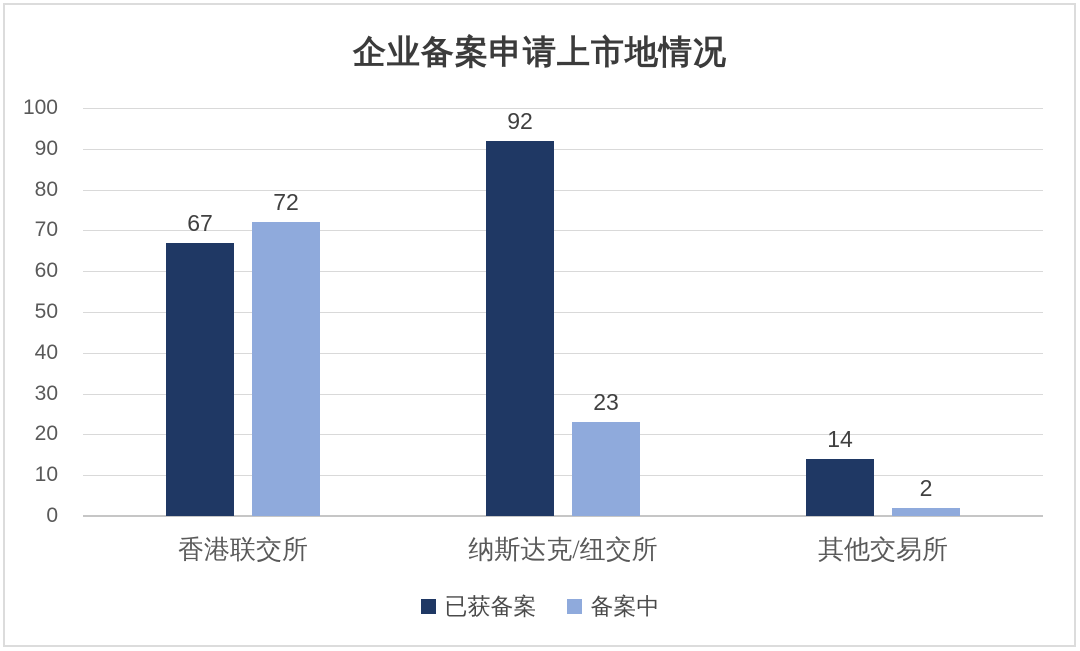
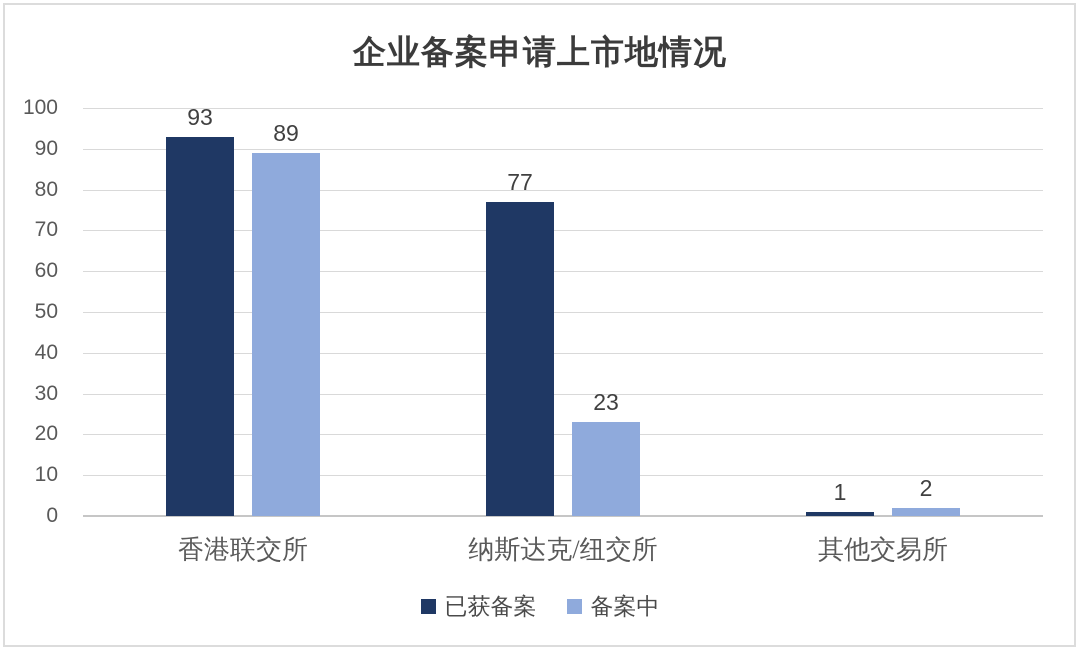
已获备案/香港联交所: 67 -> 93
备案中/香港联交所: 72 -> 89
已获备案/纳斯达克/纽交所: 92 -> 77
已获备案/其他交易所: 14 -> 1
